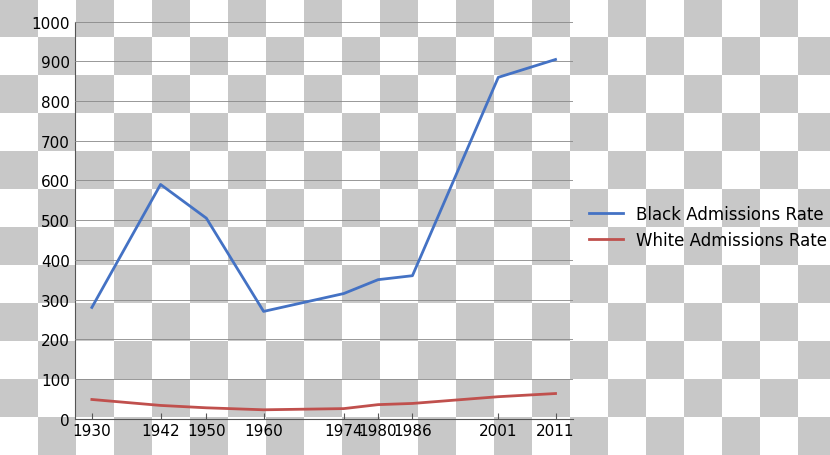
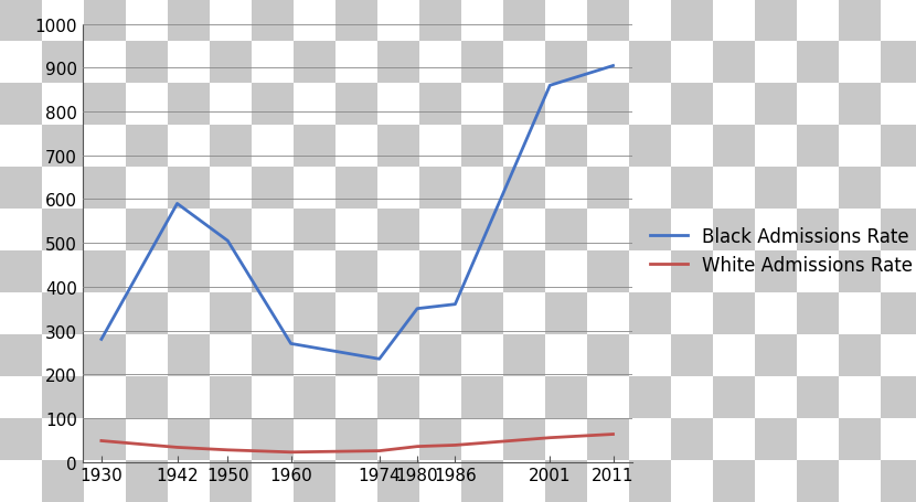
Black Admissions Rate/1974: 315 -> 235
